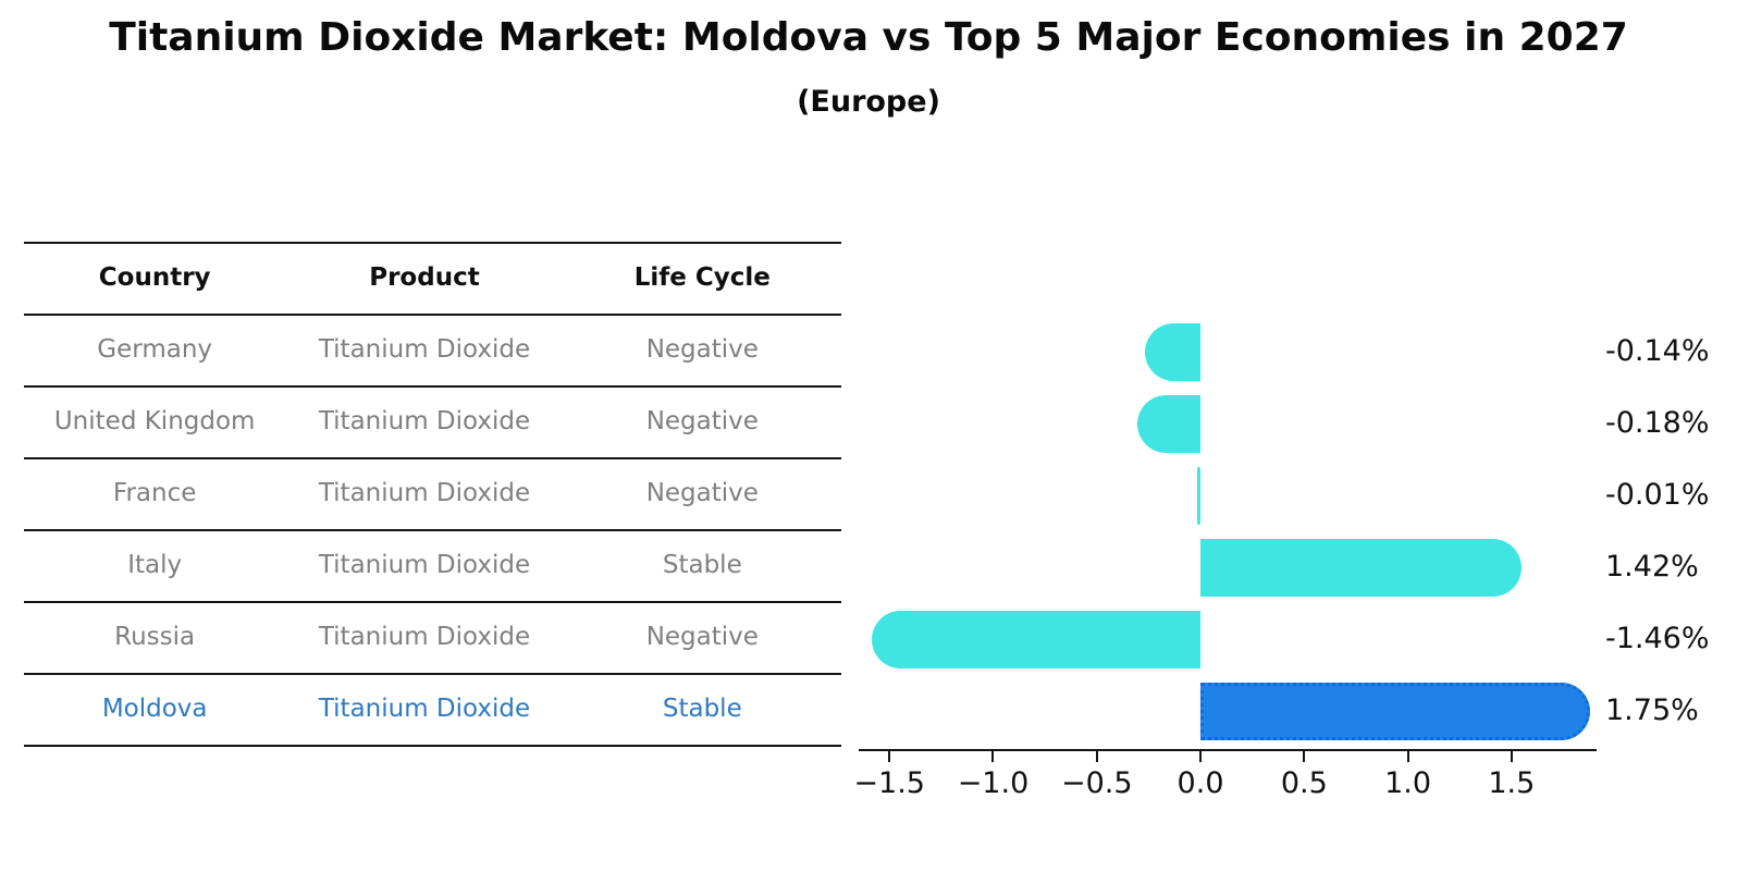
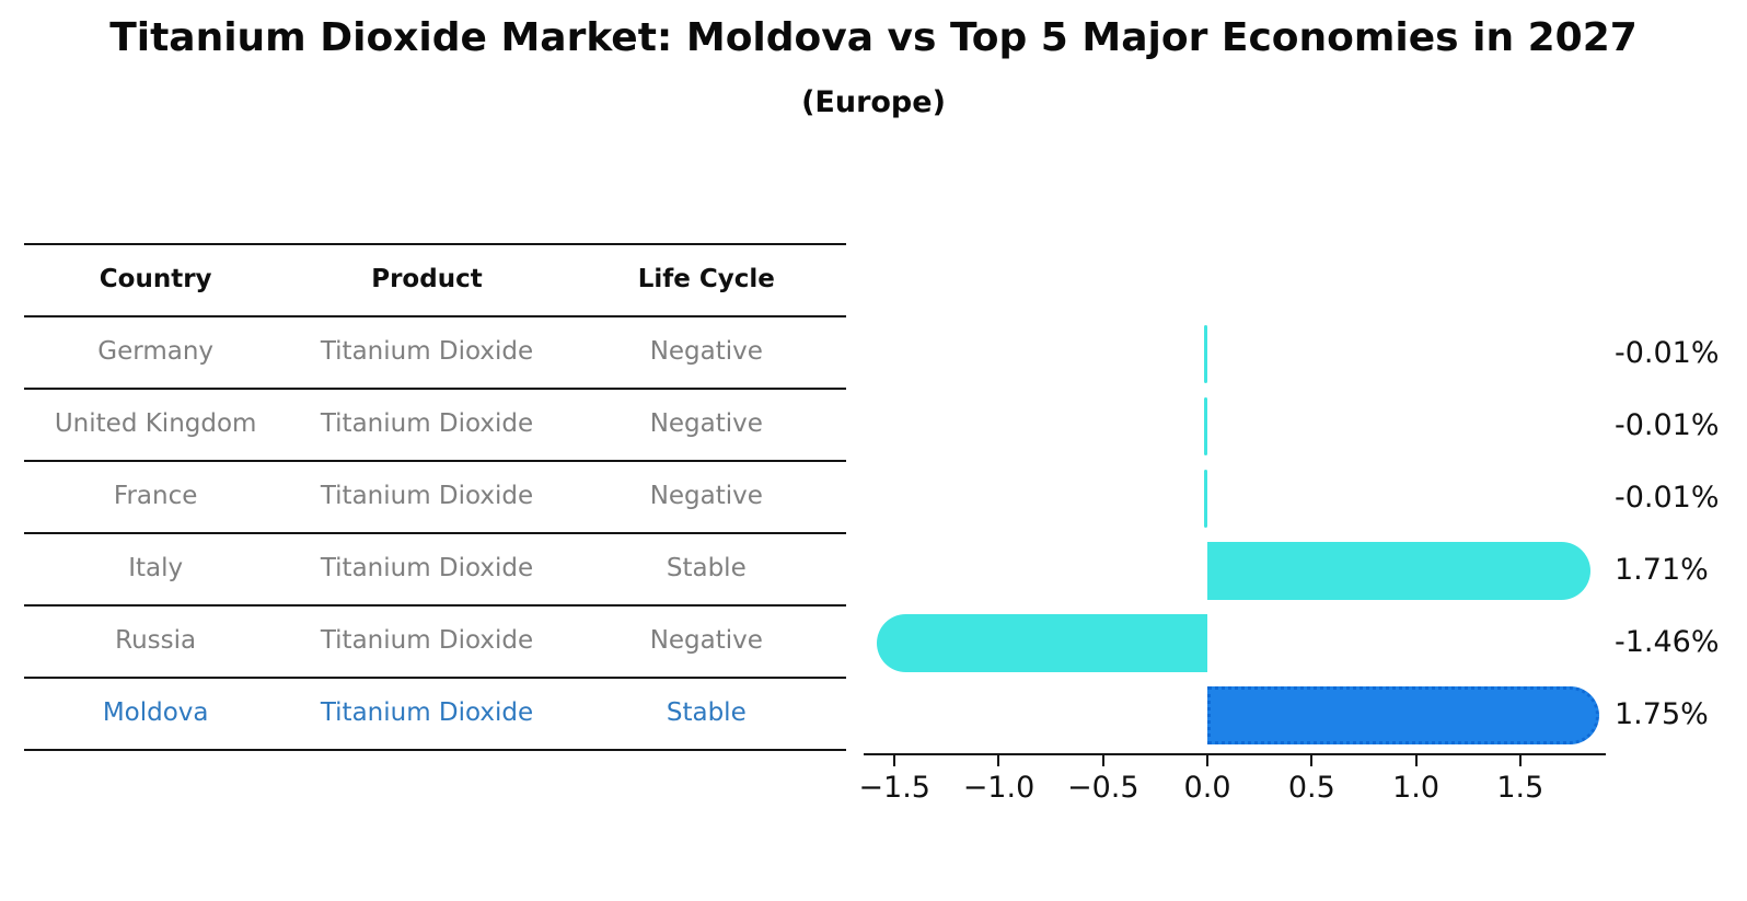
Germany: -0.14% -> -0.01%
United Kingdom: -0.18% -> -0.01%
Italy: 1.42% -> 1.71%
